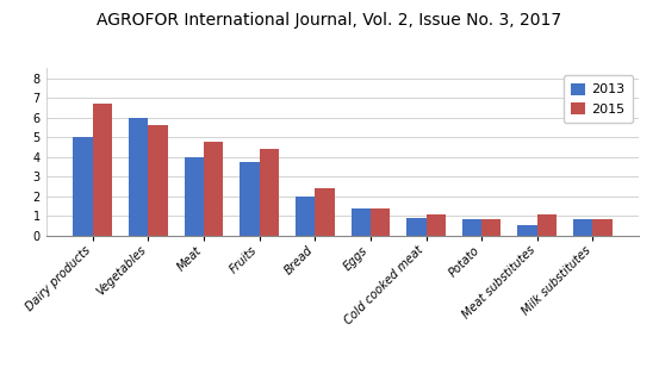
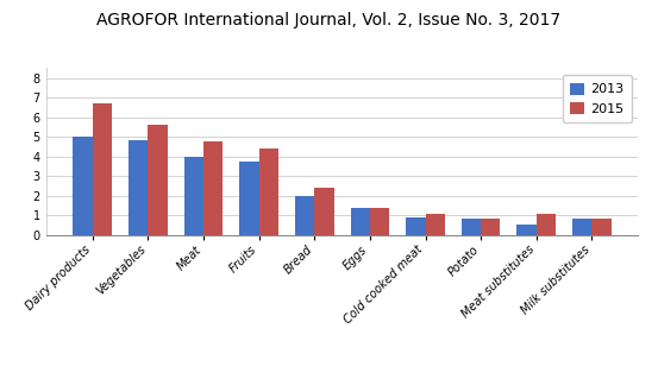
2013/Vegetables: 6.0 -> 4.8
